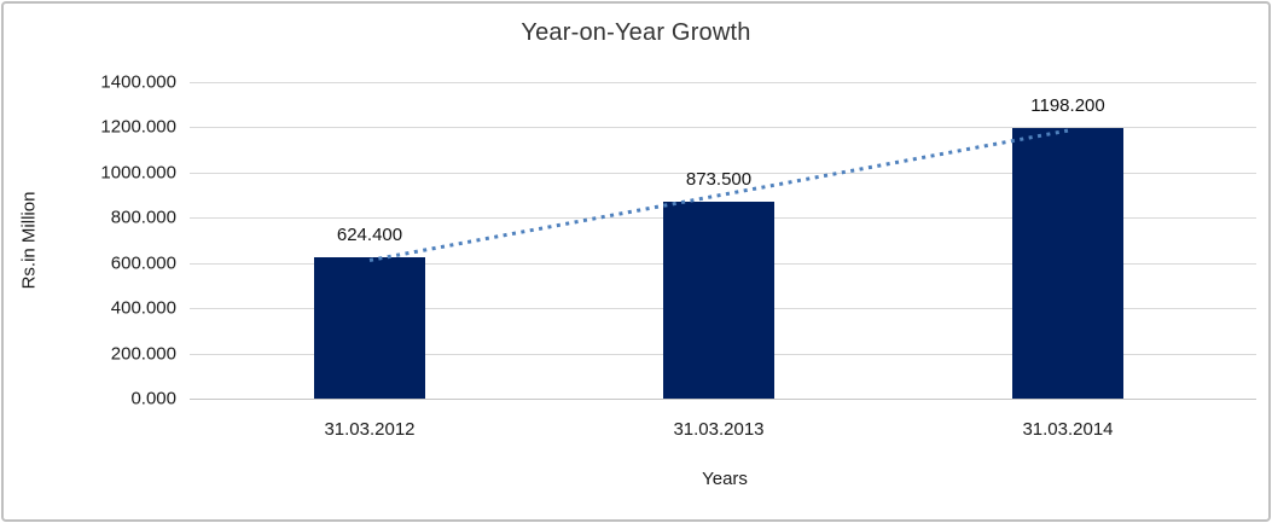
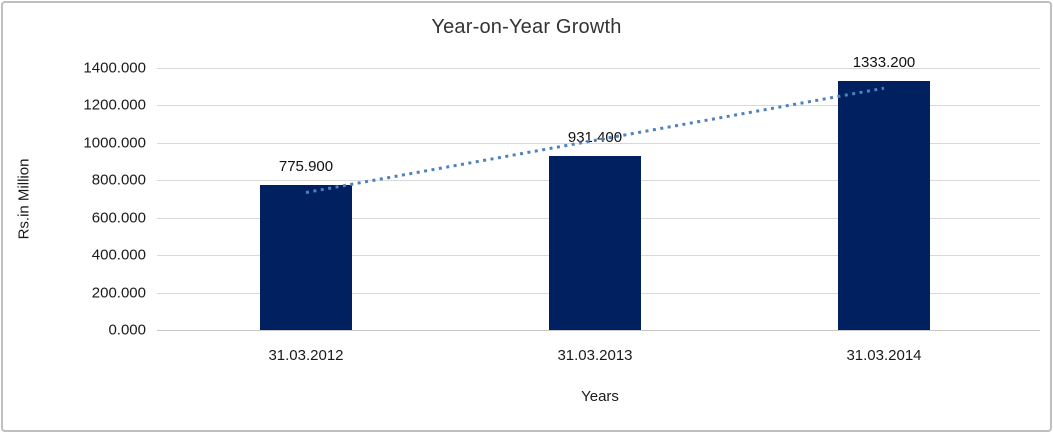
31.03.2012: 624.400 -> 775.900
31.03.2013: 873.500 -> 931.400
31.03.2014: 1198.200 -> 1333.200
